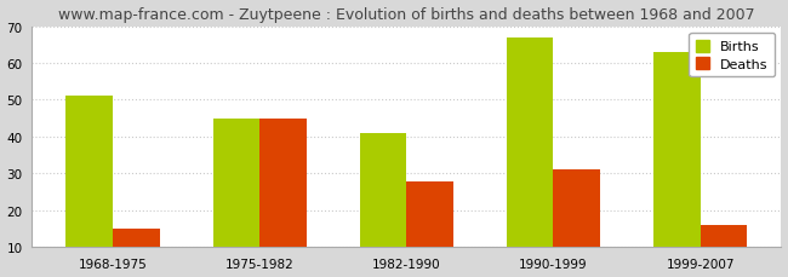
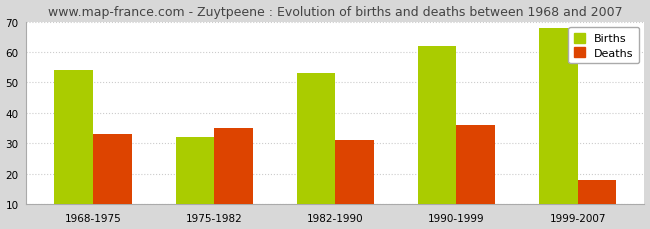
Births/1968-1975: 51 -> 54
Deaths/1968-1975: 15 -> 33
Births/1975-1982: 45 -> 32
Deaths/1975-1982: 45 -> 35
Births/1982-1990: 41 -> 53
Deaths/1982-1990: 28 -> 31
Births/1990-1999: 67 -> 62
Deaths/1990-1999: 31 -> 36
Births/1999-2007: 63 -> 68
Deaths/1999-2007: 16 -> 18
